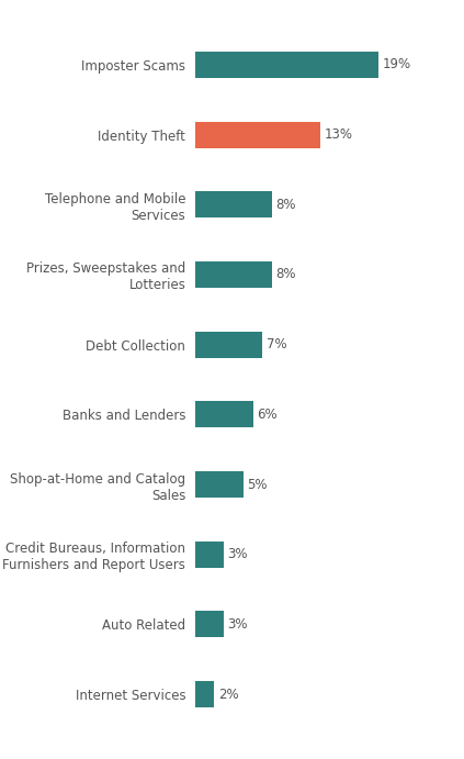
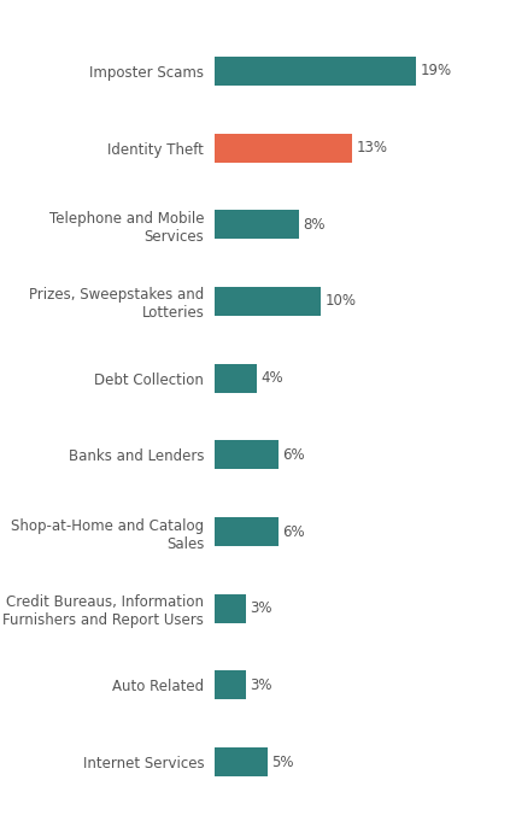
Prizes, Sweepstakes and Lotteries: 8% -> 10%
Debt Collection: 7% -> 4%
Shop-at-Home and Catalog Sales: 5% -> 6%
Internet Services: 2% -> 5%
